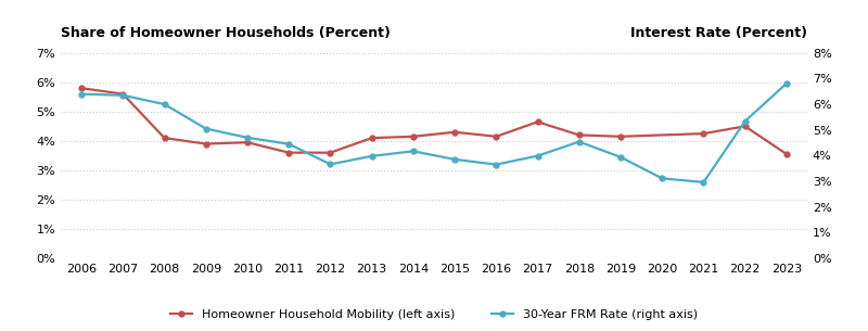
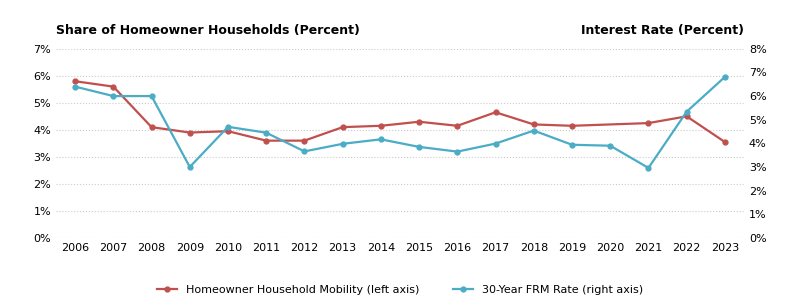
30-Year FRM Rate (right axis)/2007: 6.35% -> 6.00%
30-Year FRM Rate (right axis)/2009: 5.05% -> 3.00%
30-Year FRM Rate (right axis)/2020: 3.11% -> 3.90%
